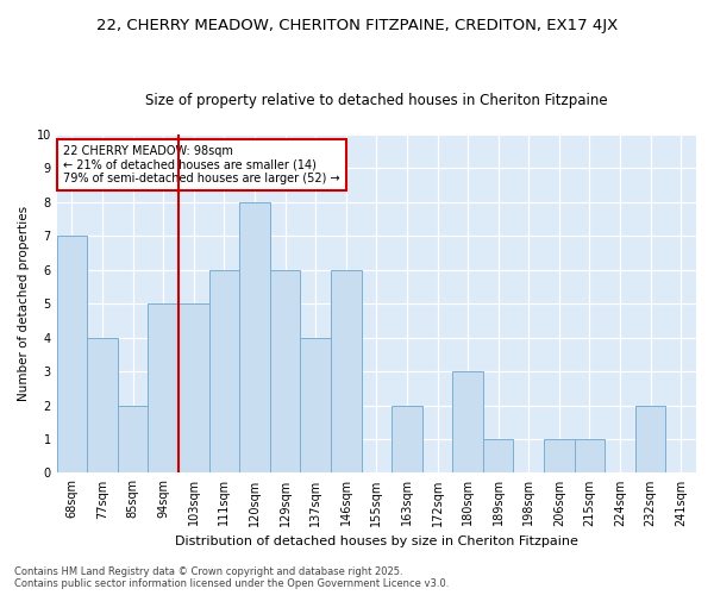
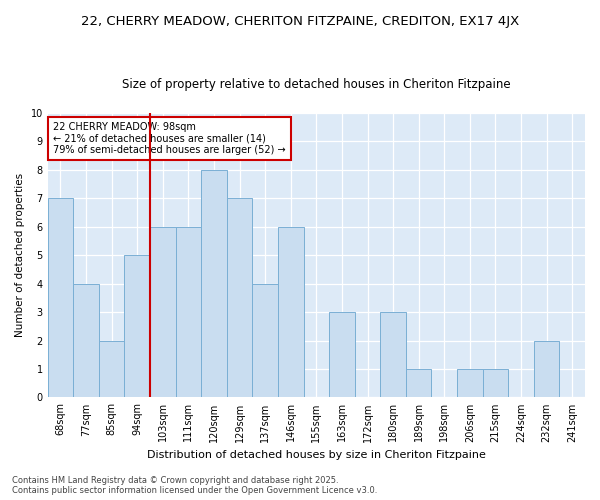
103sqm: 5 -> 6
129sqm: 6 -> 7
163sqm: 2 -> 3
